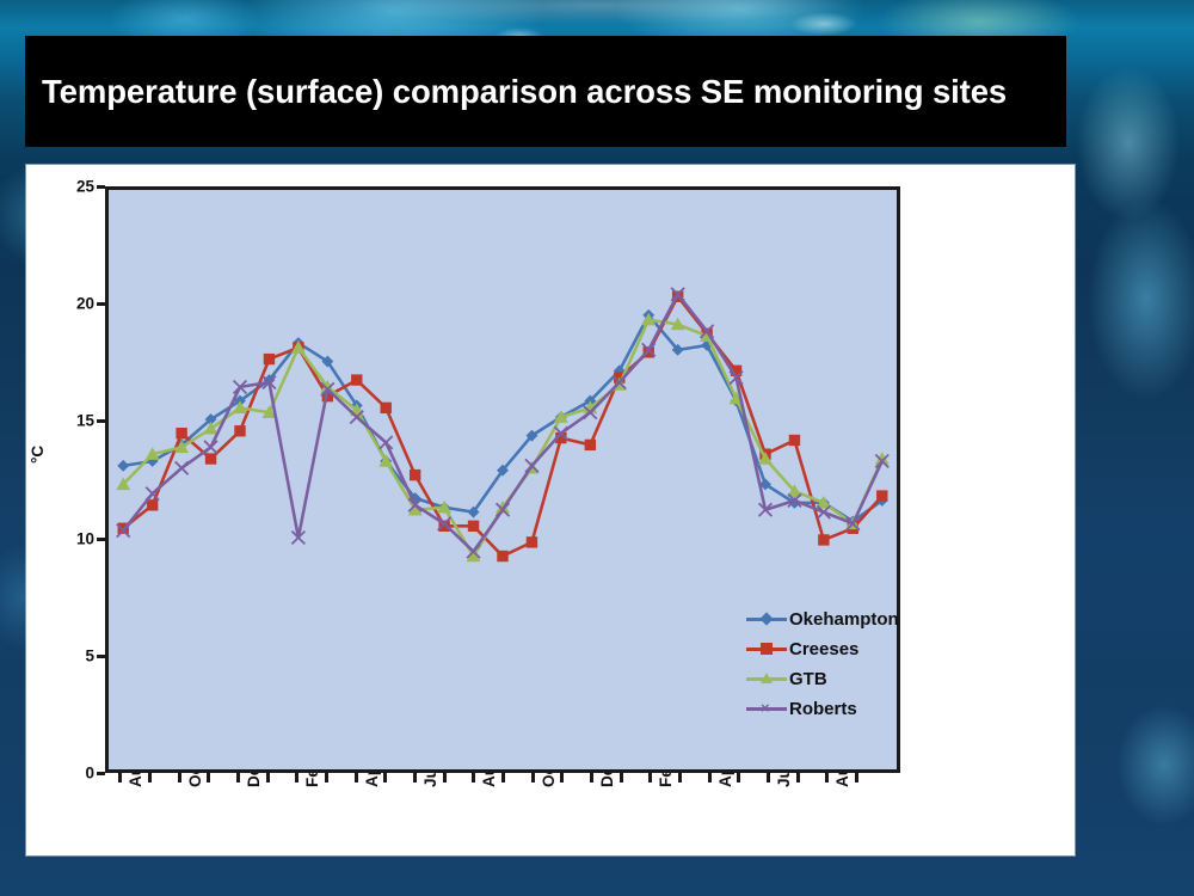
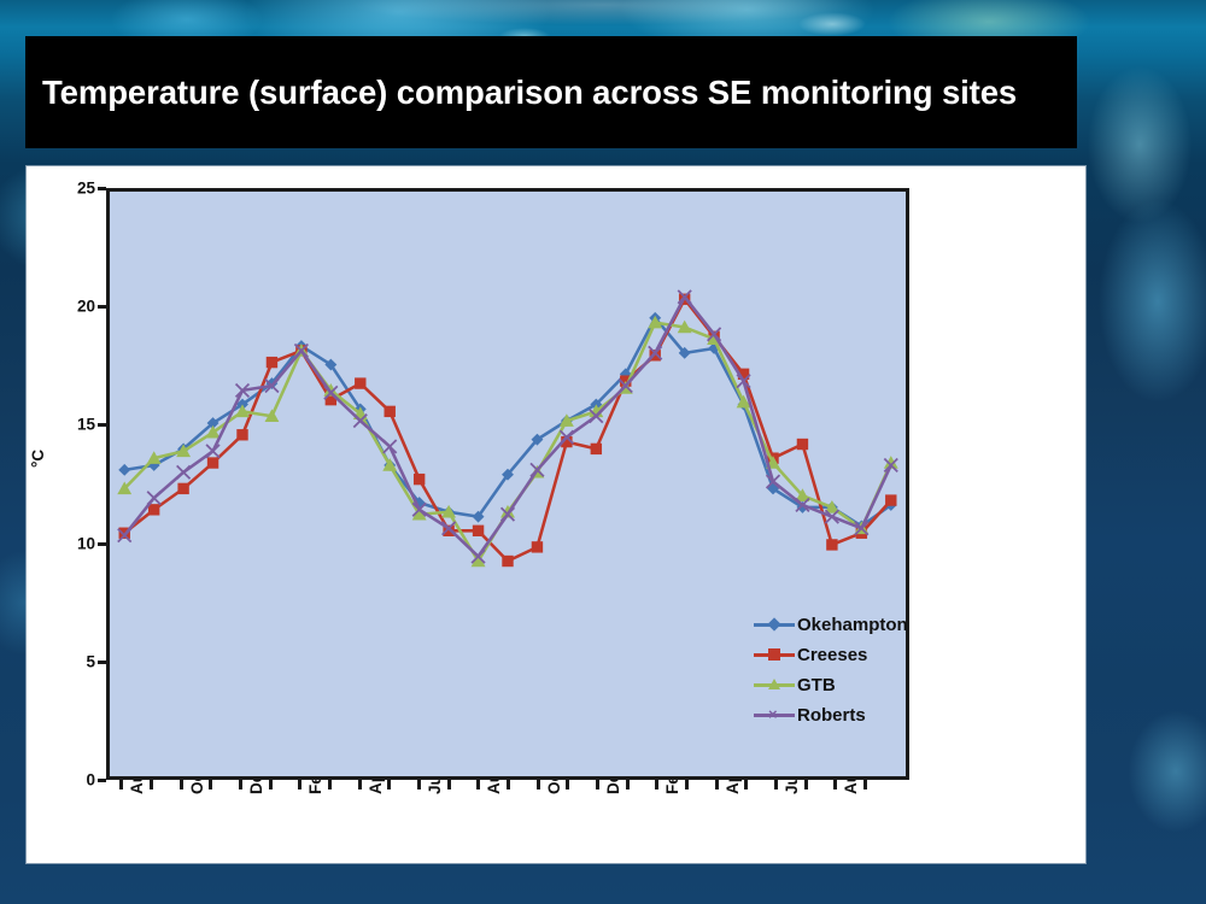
Creeses/Oct-14: 14.5 -> 12.3
Roberts/Feb-15: 10.0 -> 18.2
Roberts/Jun-16: 11.2 -> 12.6
